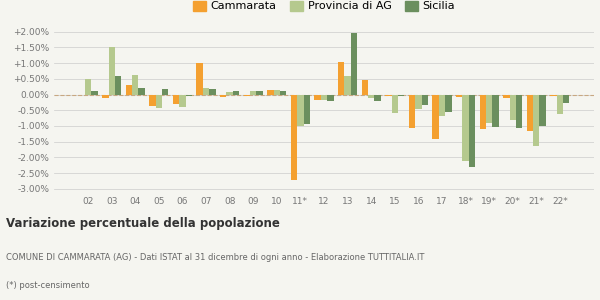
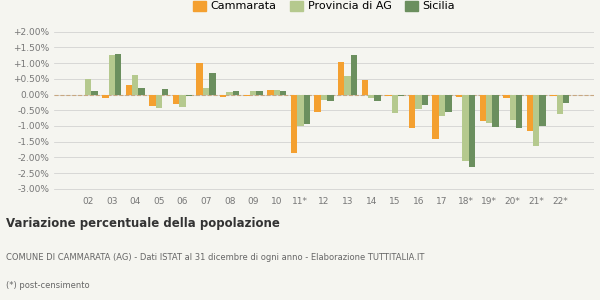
Provincia di AG/03: 1.50% -> 1.25%
Sicilia/03: 0.60% -> 1.30%
Sicilia/07: 0.17% -> 0.70%
Cammarata/11*: -2.72% -> -1.85%
Cammarata/12: -0.18% -> -0.55%
Sicilia/13: 1.95% -> 1.25%
Cammarata/19*: -1.10% -> -0.85%
